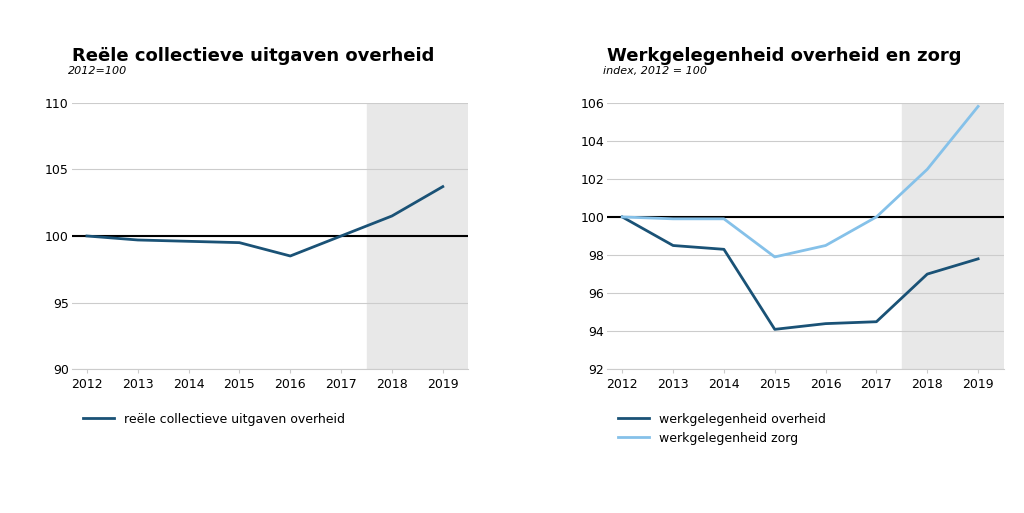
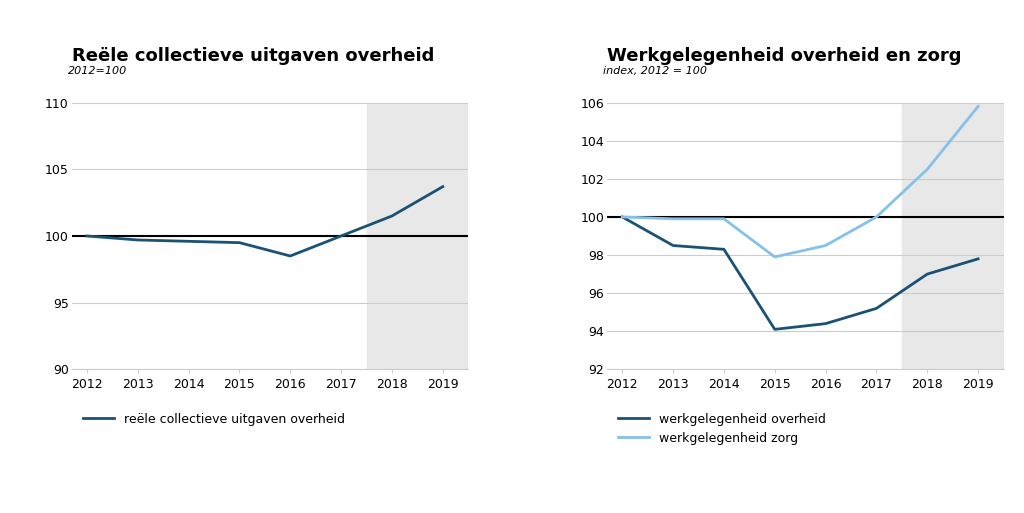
Werkgelegenheid overheid en zorg/werkgelegenheid overheid/2017: 94.5 -> 95.2
